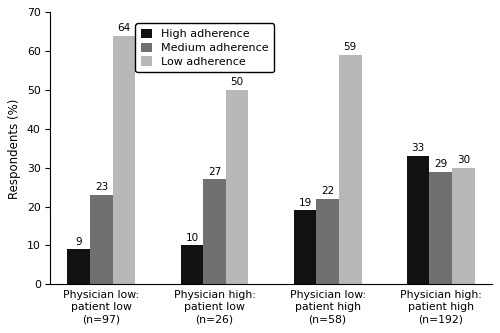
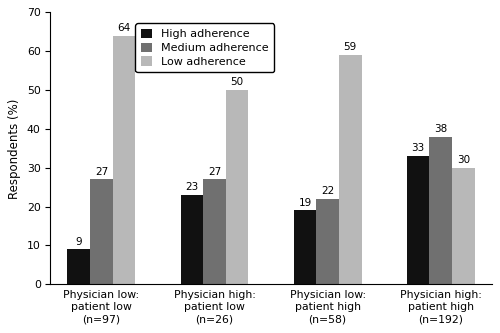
Medium adherence/Physician low: patient low (n=97): 23 -> 27
High adherence/Physician high: patient low (n=26): 10 -> 23
Medium adherence/Physician high: patient high (n=192): 29 -> 38
